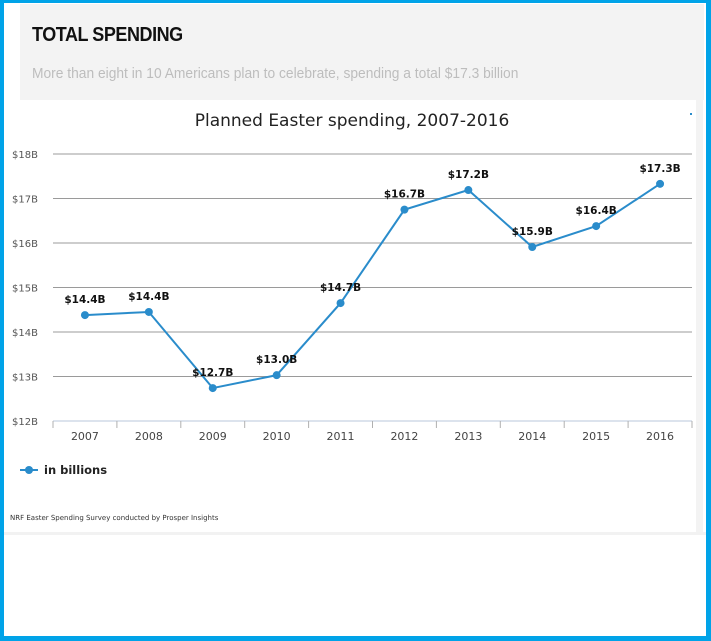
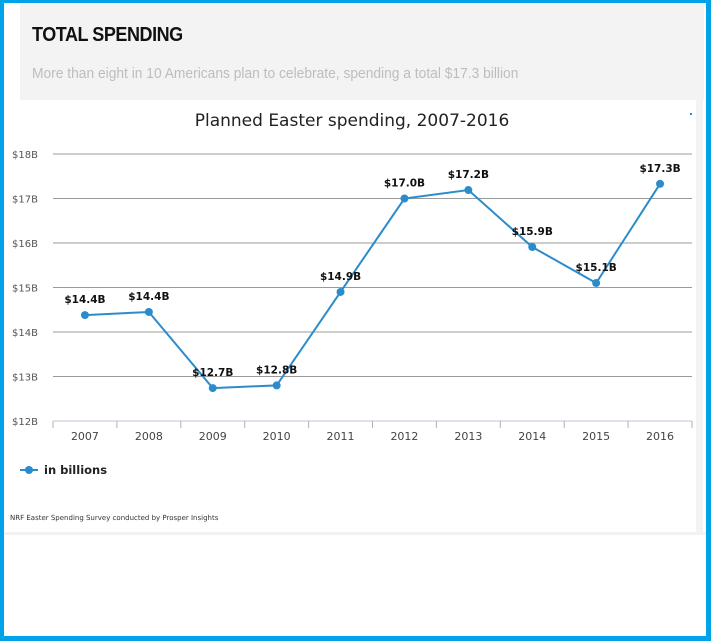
2010: $13.0B -> $12.8B
2011: $14.7B -> $14.9B
2012: $16.7B -> $17.0B
2015: $16.4B -> $15.1B
